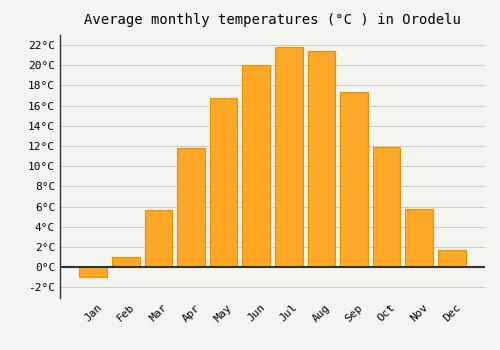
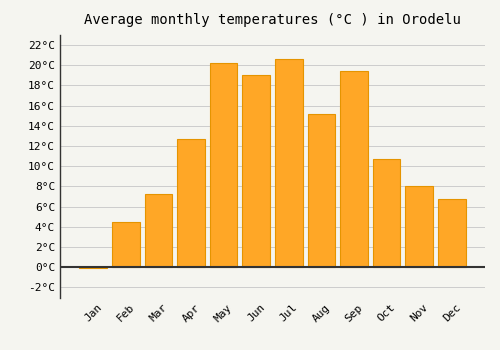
Jan: -1.0°C -> -0.1°C
Feb: 1.0°C -> 4.5°C
Mar: 5.7°C -> 7.3°C
Apr: 11.8°C -> 12.7°C
May: 16.8°C -> 20.2°C
Jun: 20.0°C -> 19.0°C
Jul: 21.8°C -> 20.6°C
Aug: 21.4°C -> 15.2°C
Sep: 17.4°C -> 19.4°C
Oct: 11.9°C -> 10.7°C
Nov: 5.8°C -> 8.0°C
Dec: 1.7°C -> 6.8°C
